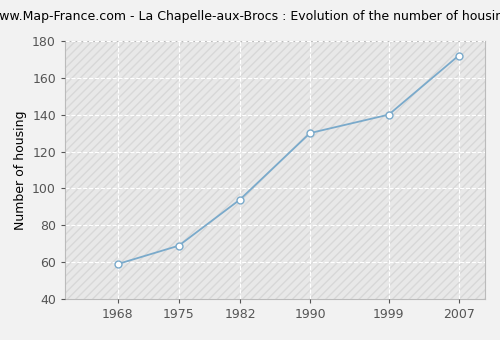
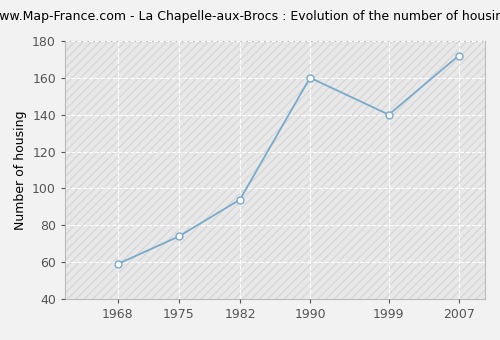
1975: 69 -> 74
1990: 130 -> 160
